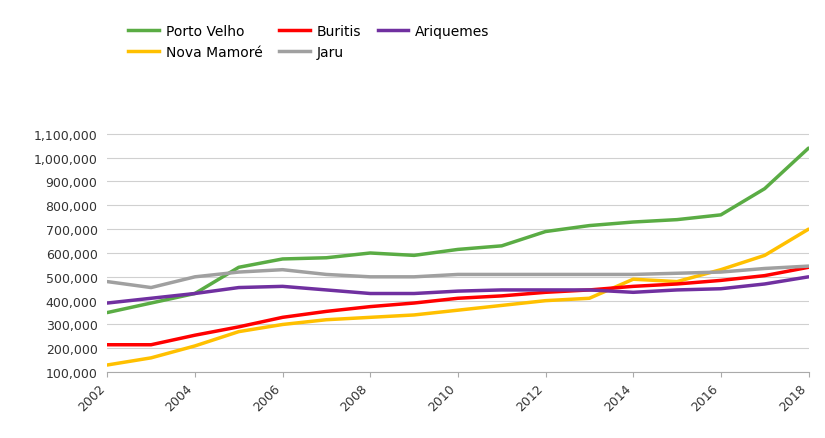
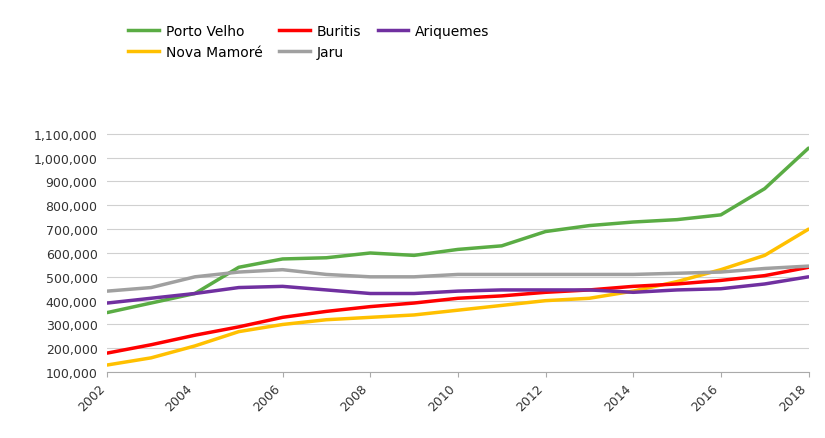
Buritis/2002: 215,000 -> 180,000
Jaru/2002: 480,000 -> 440,000
Nova Mamoré/2014: 490,000 -> 440,000
